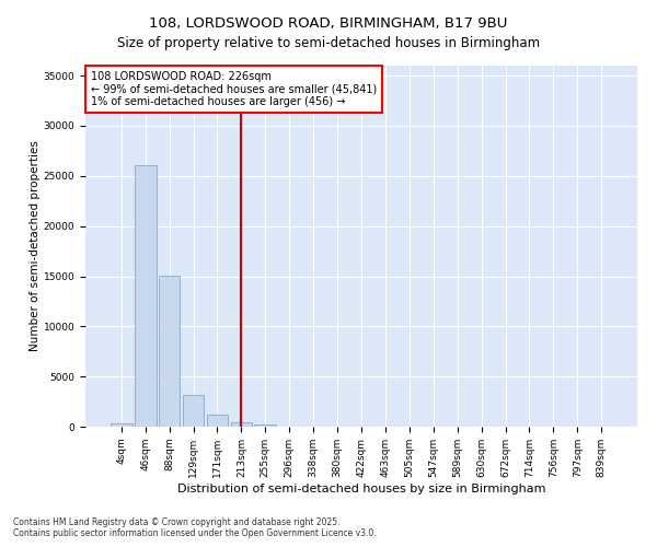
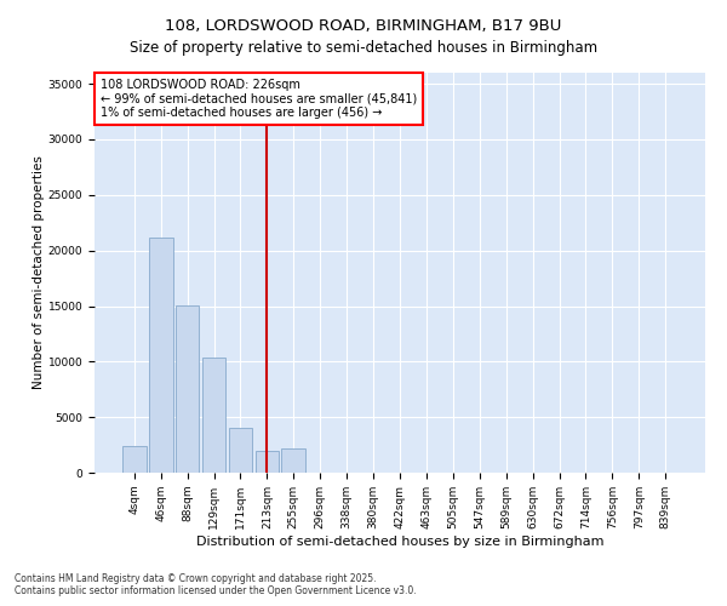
4sqm: 400 -> 2400
46sqm: 26100 -> 21200
129sqm: 3200 -> 10400
171sqm: 1200 -> 4000
213sqm: 400 -> 2000
255sqm: 200 -> 2200
